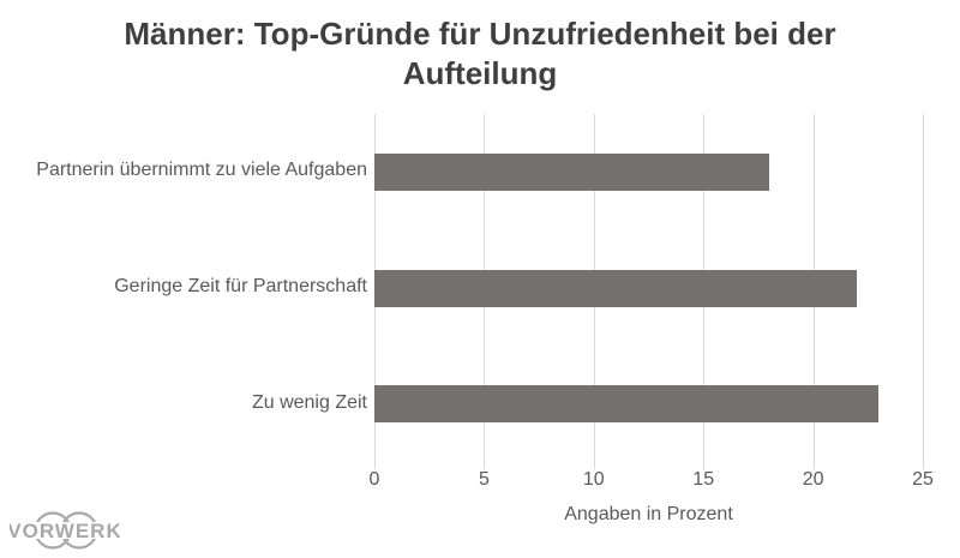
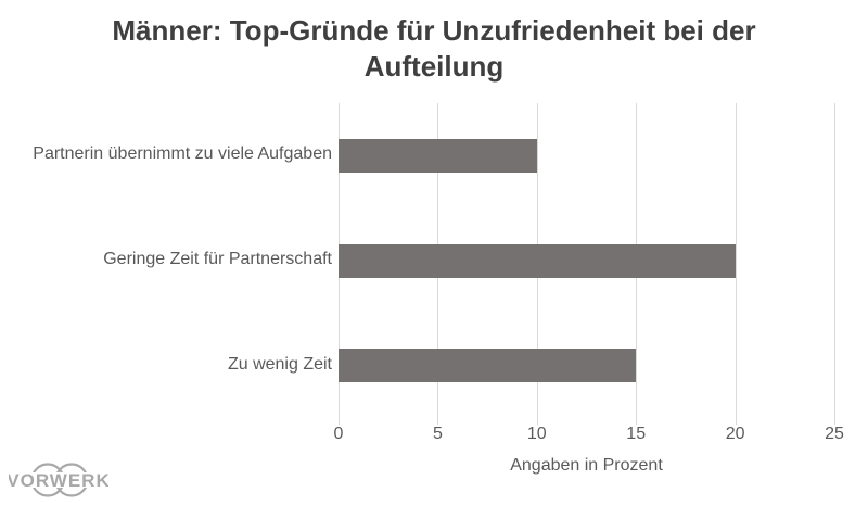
Partnerin übernimmt zu viele Aufgaben: 18 -> 10
Geringe Zeit für Partnerschaft: 22 -> 20
Zu wenig Zeit: 23 -> 15
